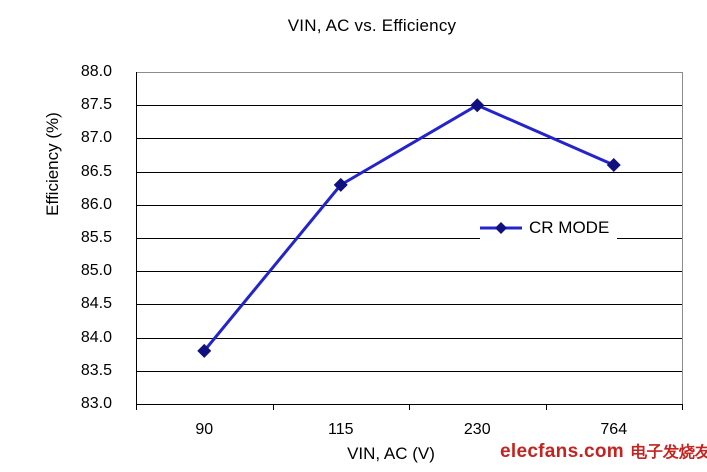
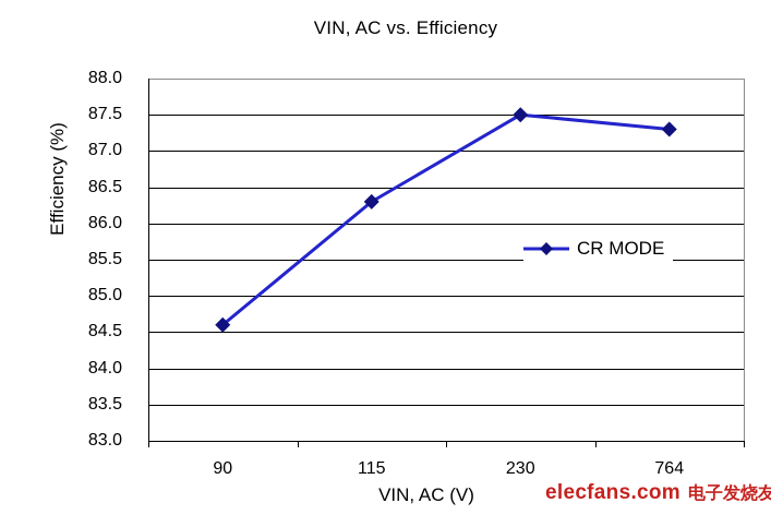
90: 83.8 -> 84.6
764: 86.6 -> 87.3
